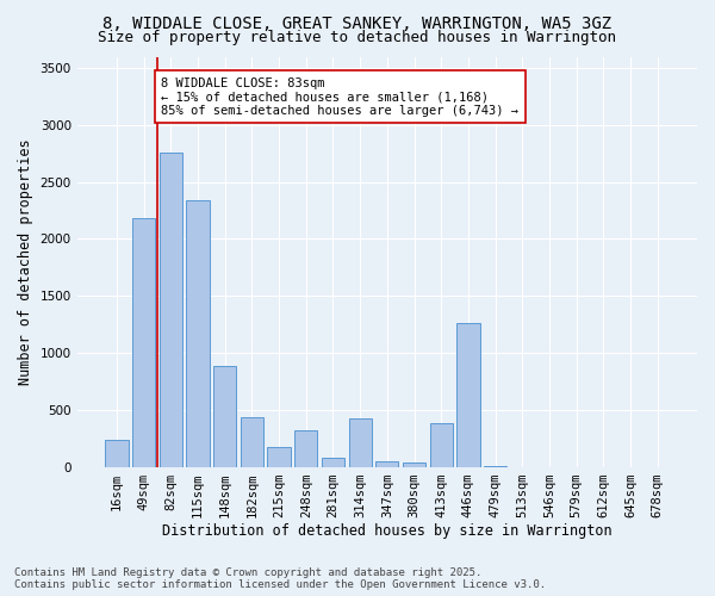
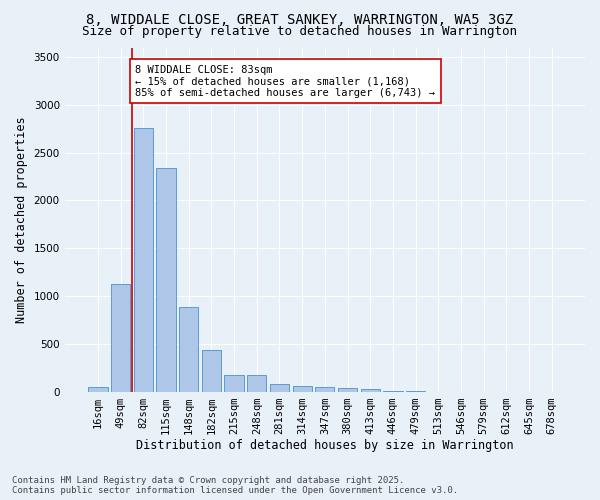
16sqm: 240 -> 50
49sqm: 2180 -> 1130
248sqm: 320 -> 170
314sqm: 420 -> 60
413sqm: 380 -> 30
446sqm: 1260 -> 0
